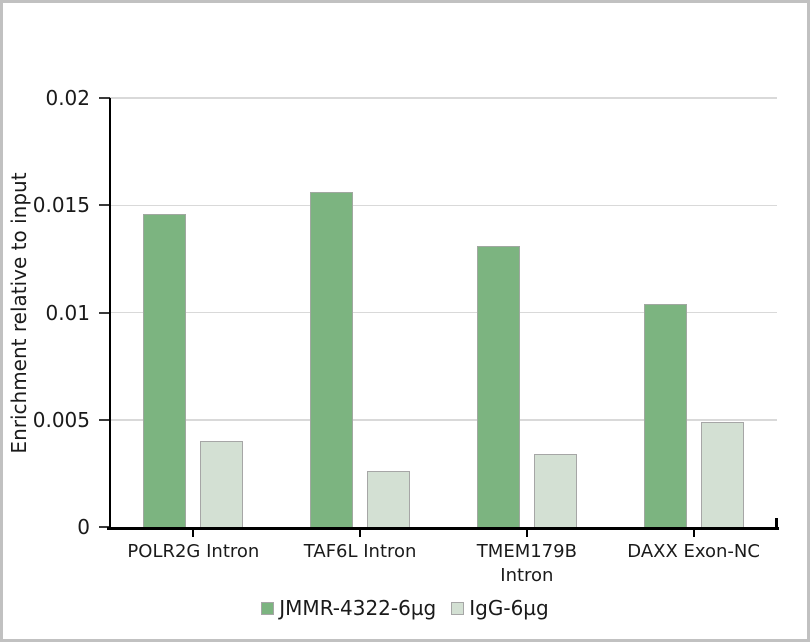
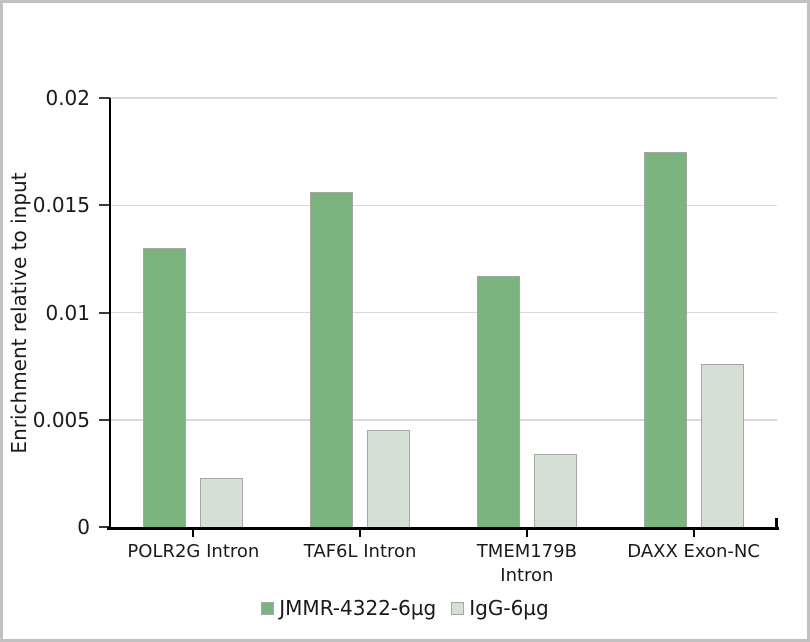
JMMR-4322-6µg/POLR2G Intron: 0.0146 -> 0.0130
IgG-6µg/POLR2G Intron: 0.0040 -> 0.0023
IgG-6µg/TAF6L Intron: 0.0026 -> 0.0045
JMMR-4322-6µg/TMEM179B Intron: 0.0131 -> 0.0117
JMMR-4322-6µg/DAXX Exon-NC: 0.0104 -> 0.0175
IgG-6µg/DAXX Exon-NC: 0.0049 -> 0.0076
